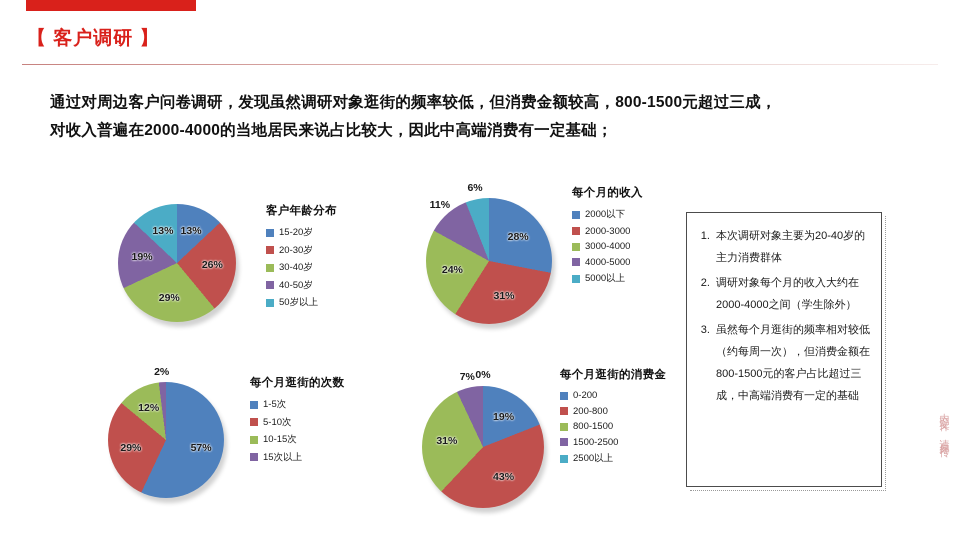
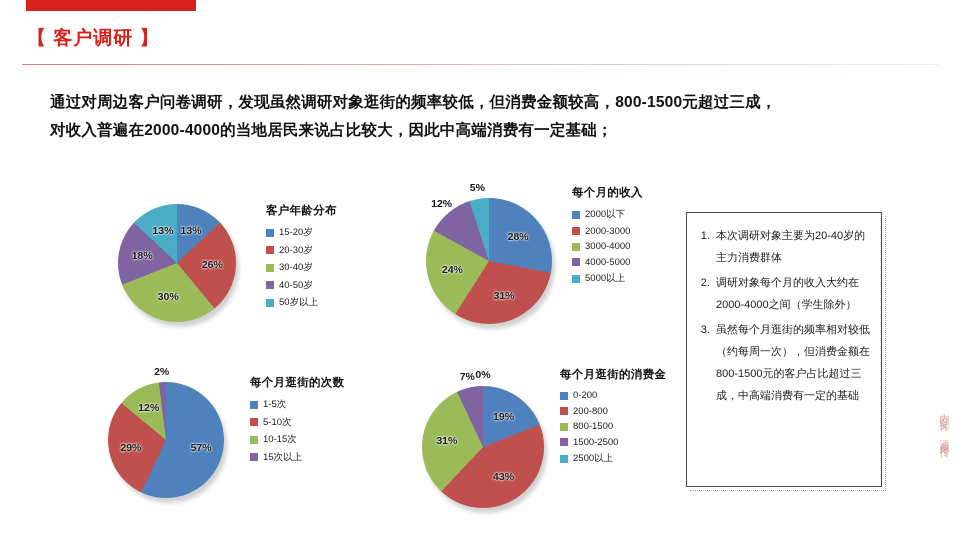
客户年龄分布/30-40岁: 29% -> 30%
客户年龄分布/40-50岁: 19% -> 18%
每个月的收入/4000-5000: 11% -> 12%
每个月的收入/5000以上: 6% -> 5%
